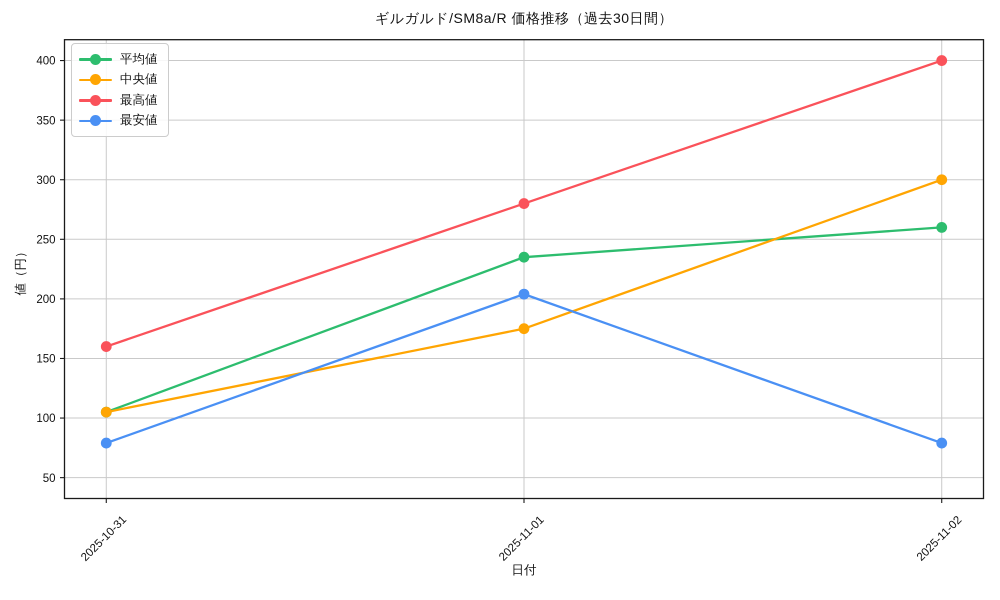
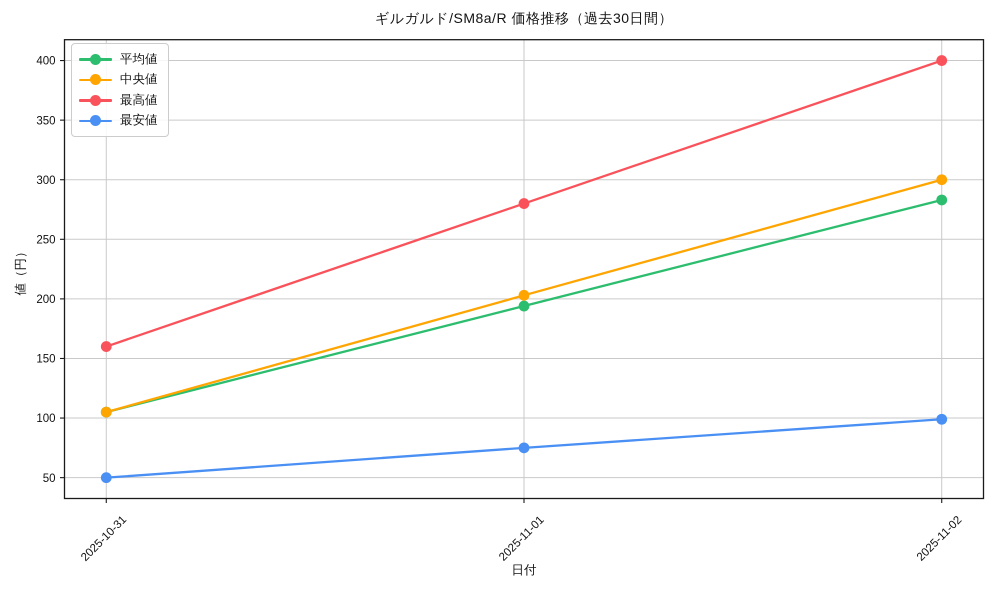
最安値/2025-10-31: 79 -> 50
平均値/2025-11-01: 235 -> 194
中央値/2025-11-01: 175 -> 203
最安値/2025-11-01: 204 -> 75
平均値/2025-11-02: 260 -> 283
最安値/2025-11-02: 79 -> 99
